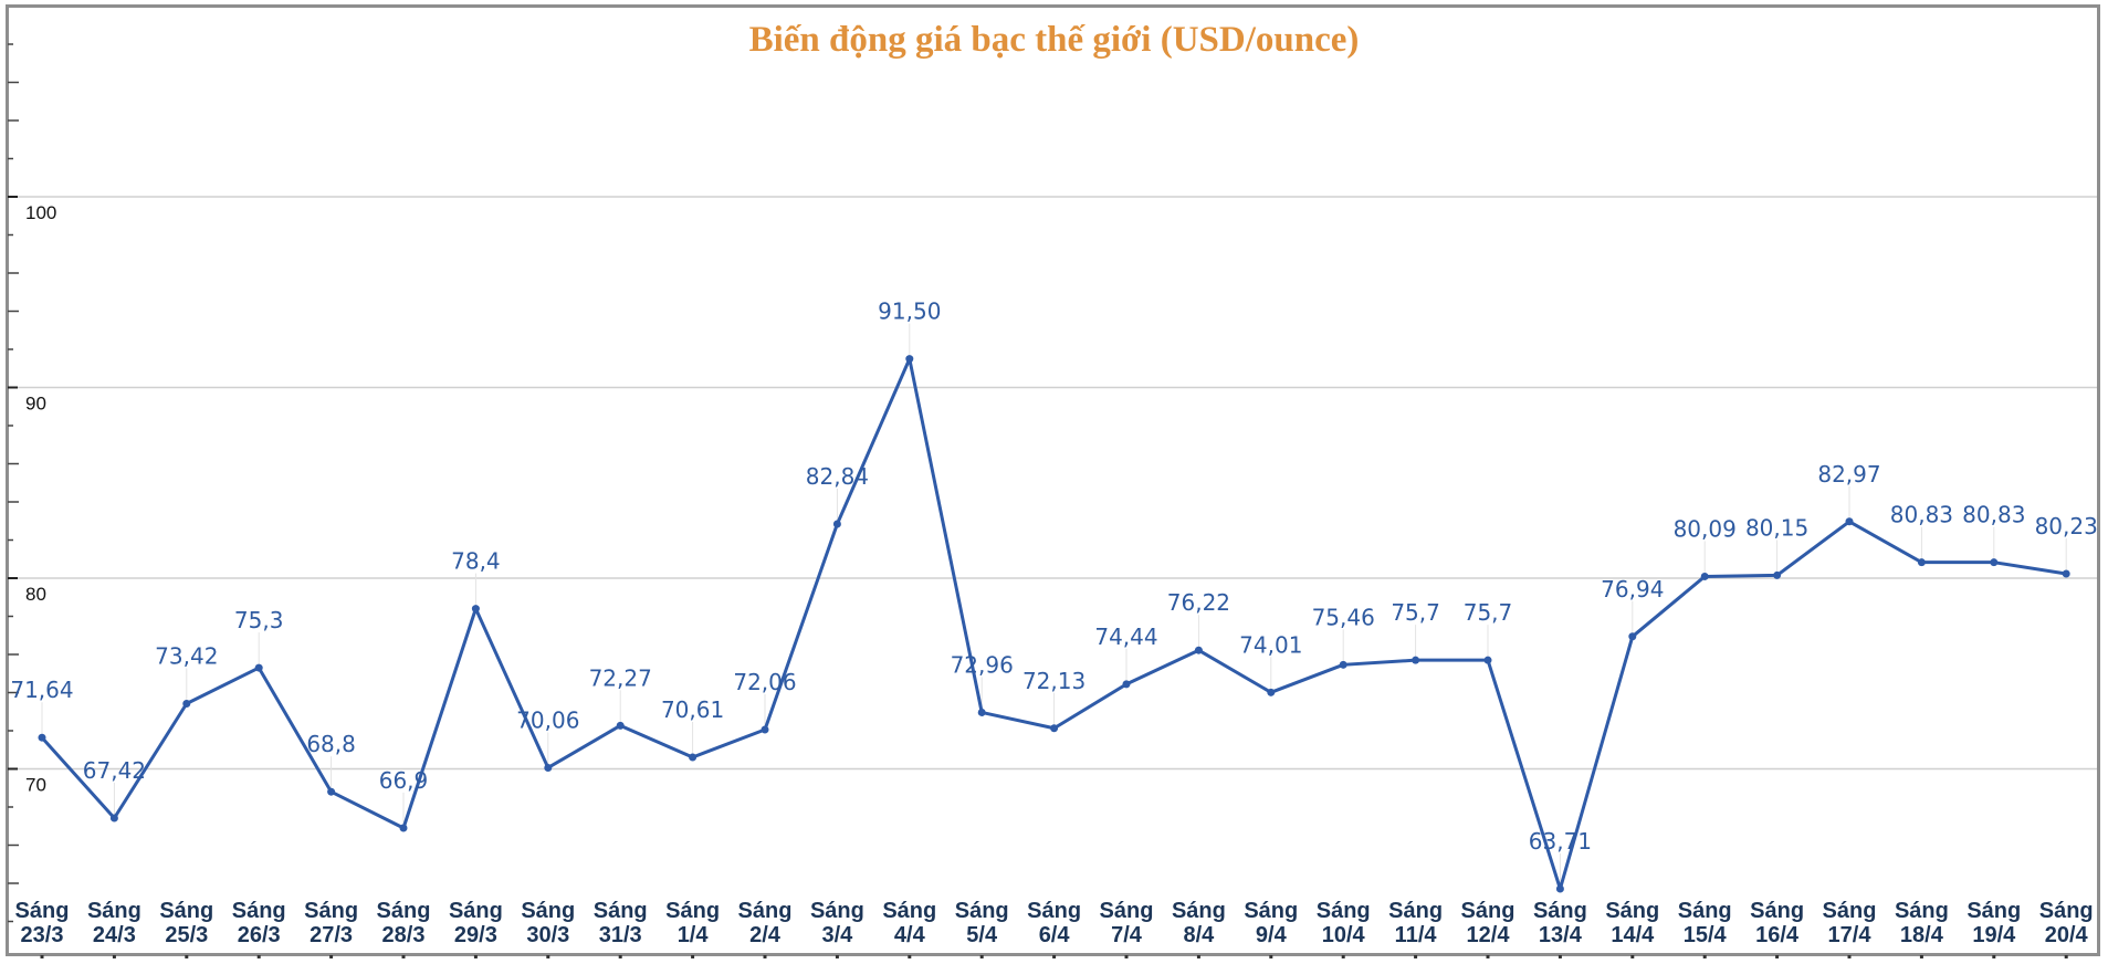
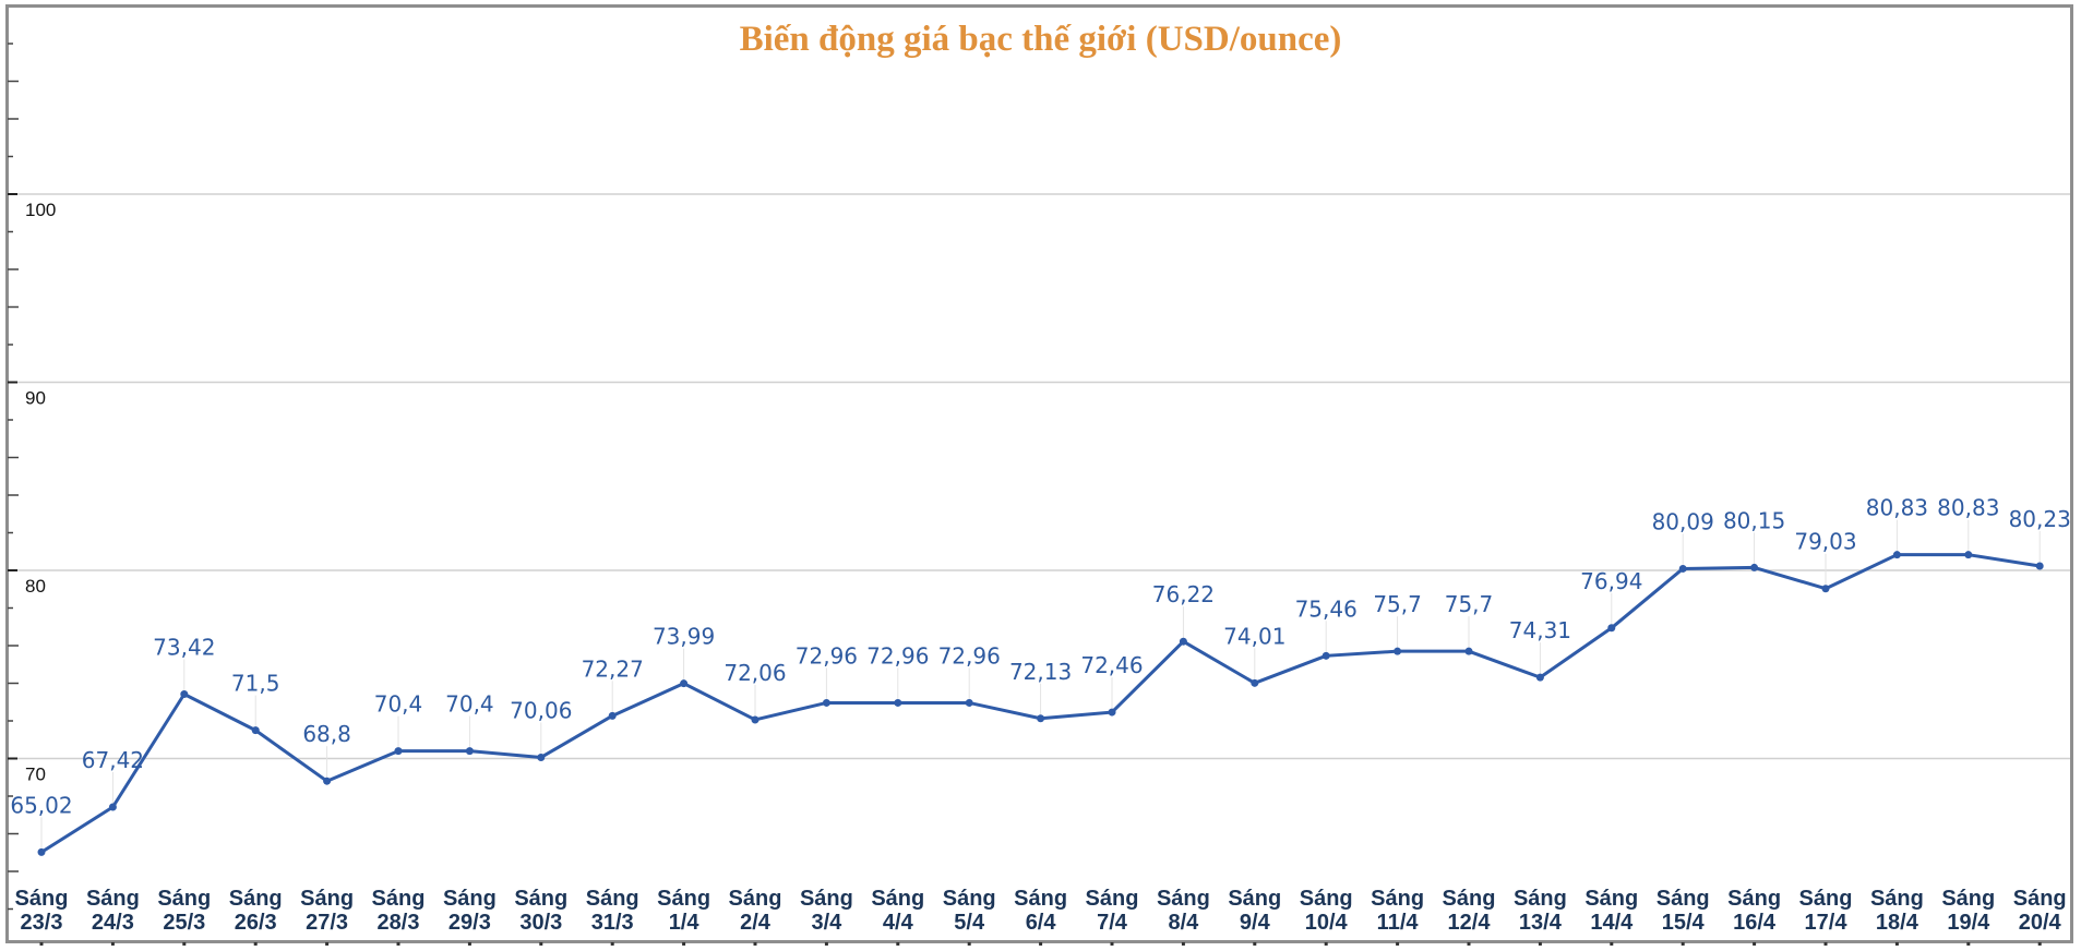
Sáng 23/3: 71,64 -> 65,02
Sáng 26/3: 75,3 -> 71,5
Sáng 28/3: 66,9 -> 70,4
Sáng 29/3: 78,4 -> 70,4
Sáng 1/4: 70,61 -> 73,99
Sáng 3/4: 82,84 -> 72,96
Sáng 4/4: 91,50 -> 72,96
Sáng 7/4: 74,44 -> 72,46
Sáng 13/4: 63,71 -> 74,31
Sáng 17/4: 82,97 -> 79,03
